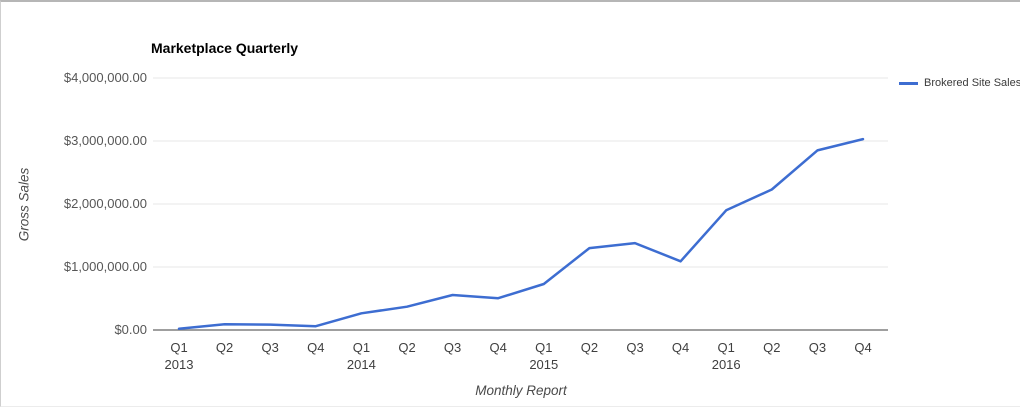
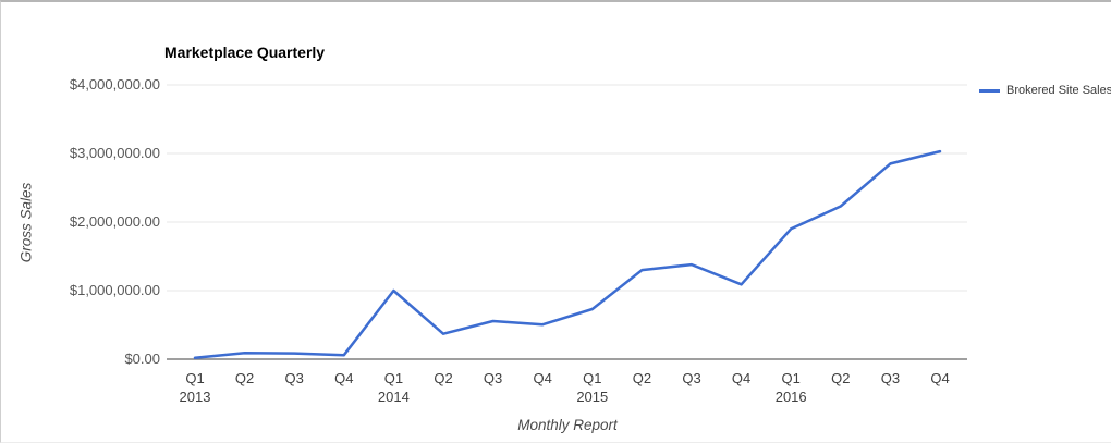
Q1 2014: $300000 -> $1000000
